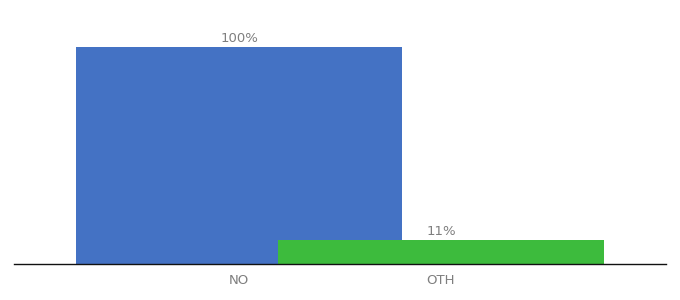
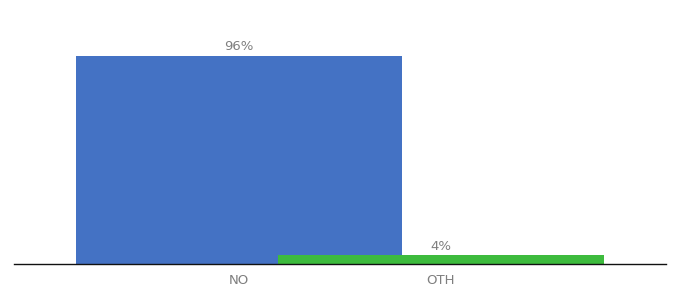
NO: 100% -> 96%
OTH: 11% -> 4%
